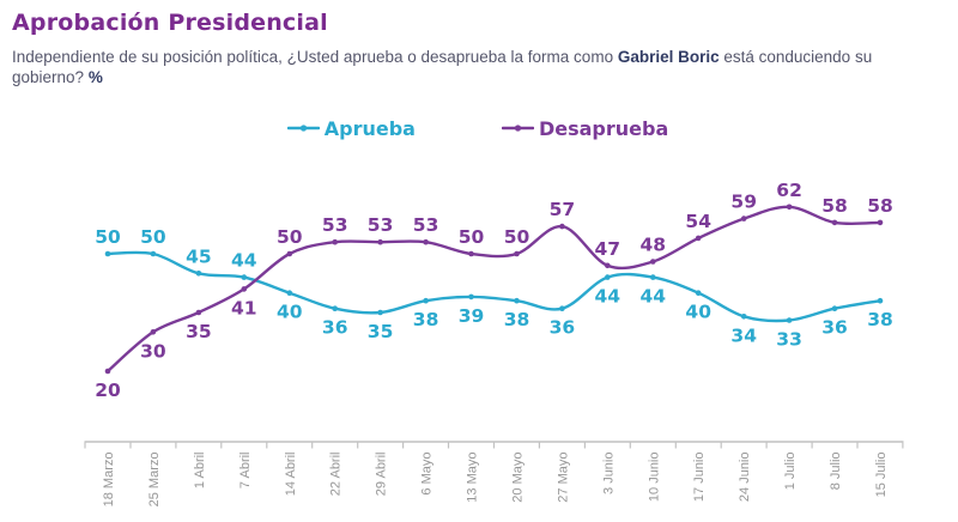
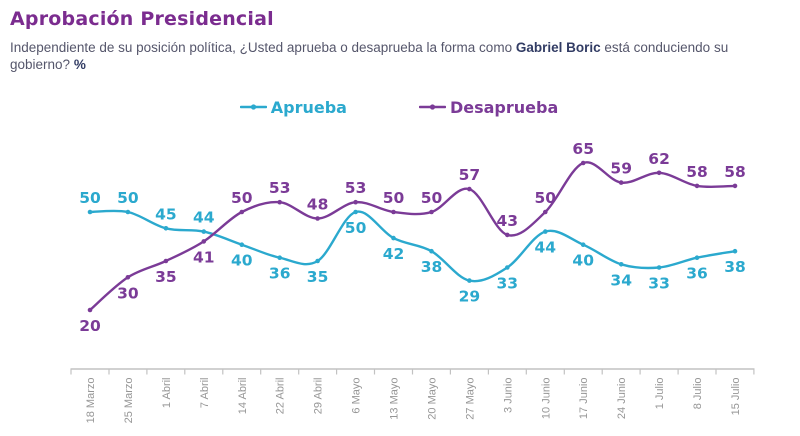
Desaprueba/29 Abril: 53 -> 48
Aprueba/6 Mayo: 38 -> 50
Aprueba/13 Mayo: 39 -> 42
Aprueba/27 Mayo: 36 -> 29
Aprueba/3 Junio: 44 -> 33
Desaprueba/3 Junio: 47 -> 43
Desaprueba/10 Junio: 48 -> 50
Desaprueba/17 Junio: 54 -> 65
